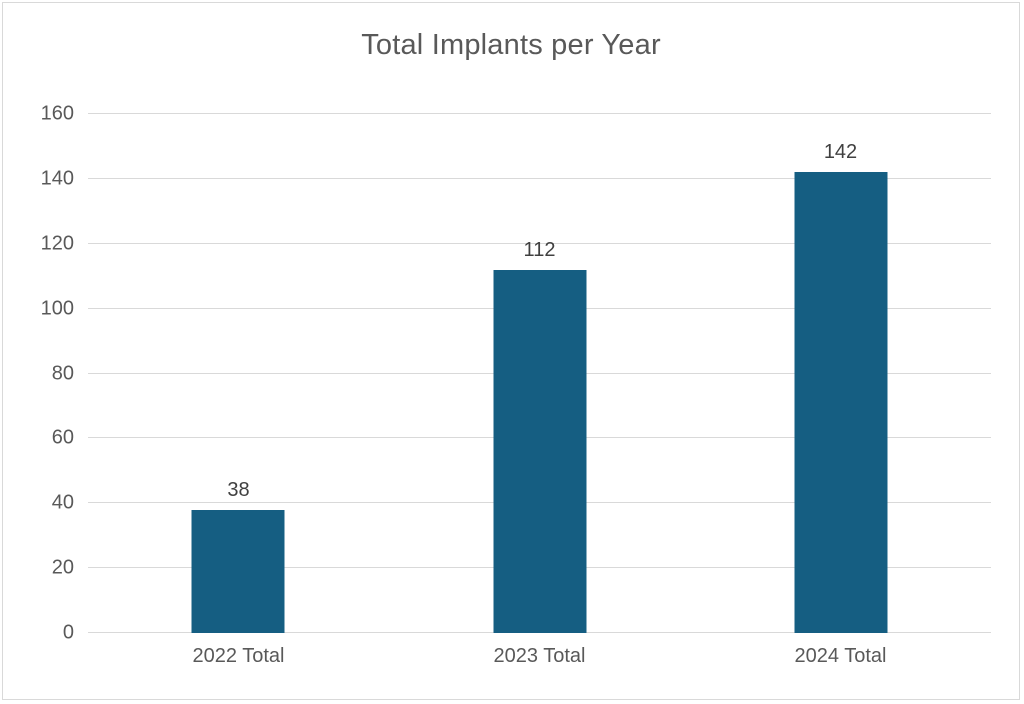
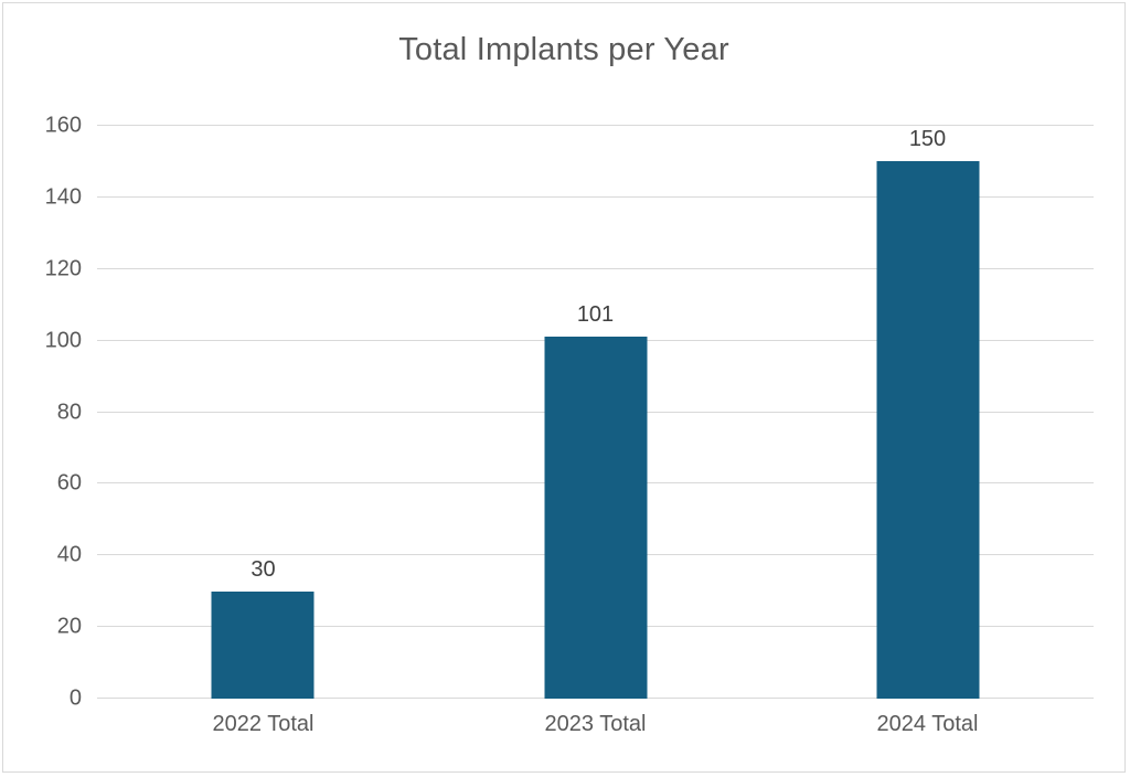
2022 Total: 38 -> 30
2023 Total: 112 -> 101
2024 Total: 142 -> 150
